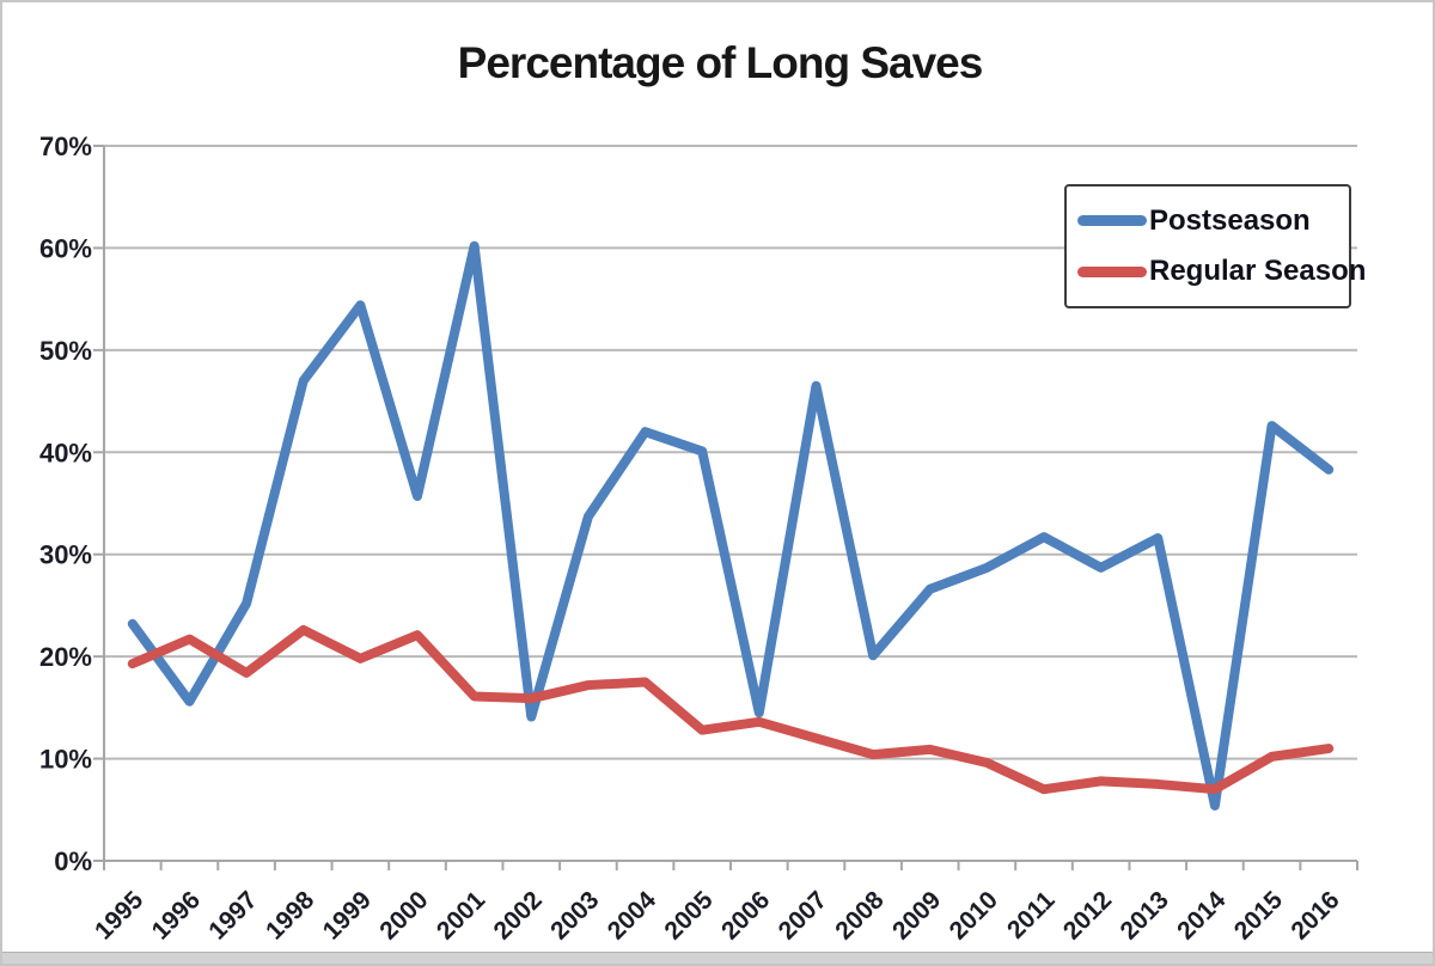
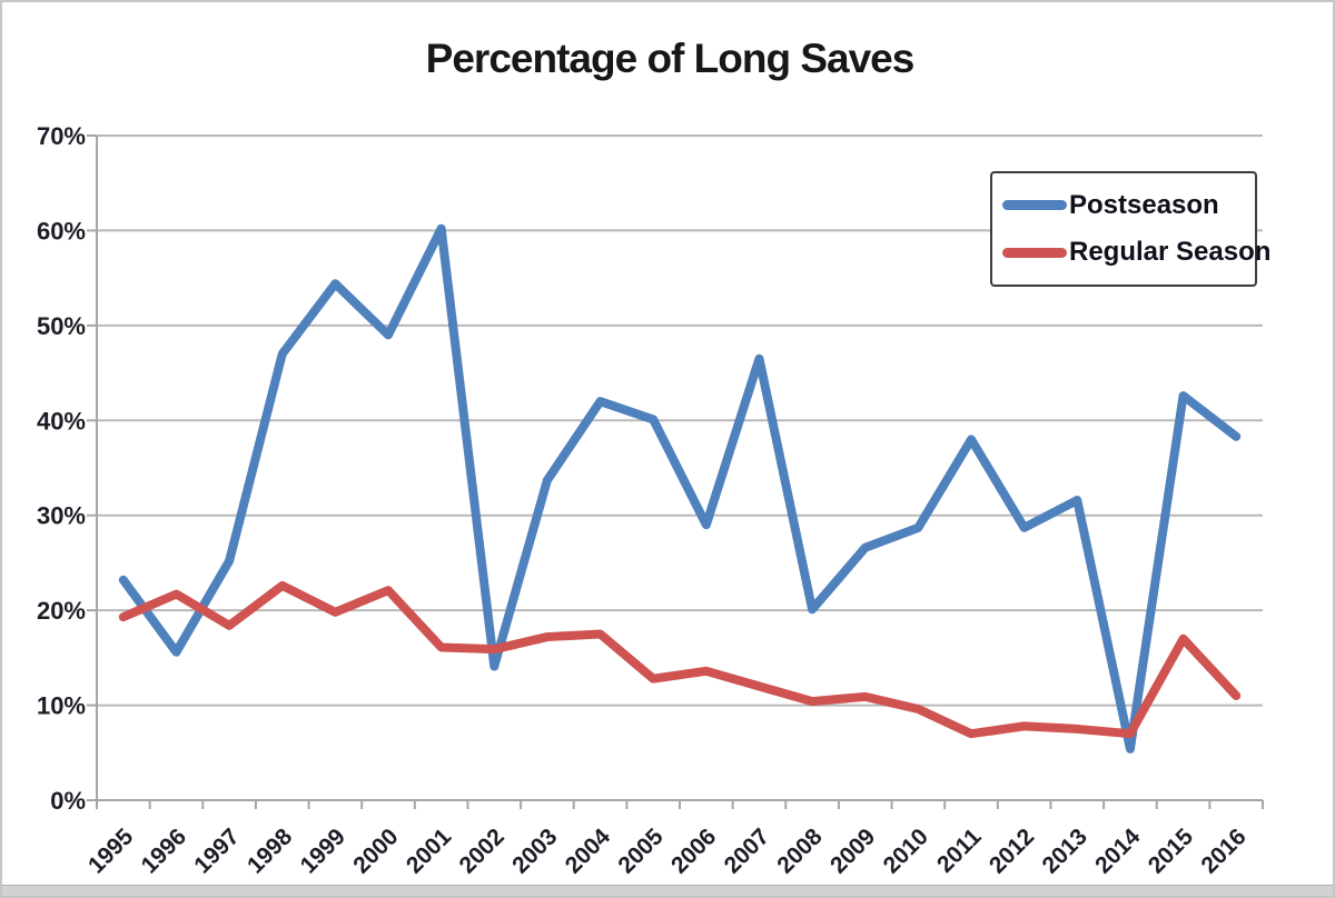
Postseason/2000: 36% -> 49%
Postseason/2006: 14% -> 29%
Postseason/2011: 32% -> 38%
Regular Season/2015: 10% -> 17%
